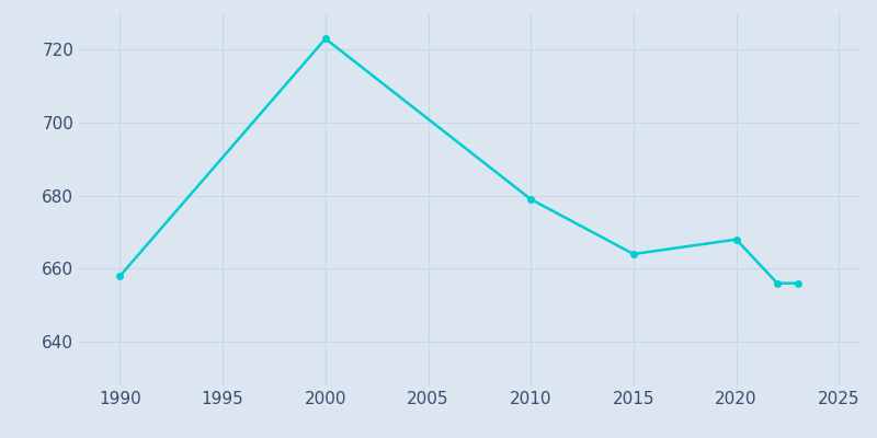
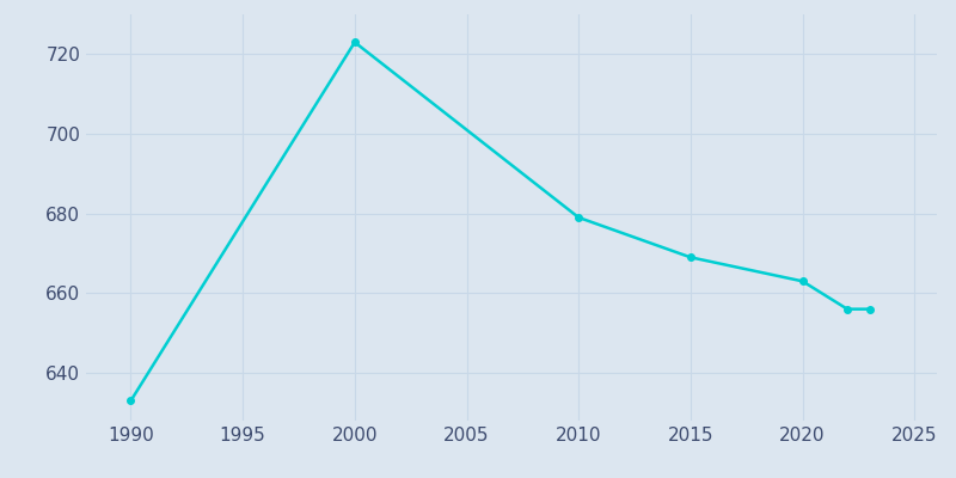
1990: 658 -> 633
2015: 664 -> 669
2020: 668 -> 663
